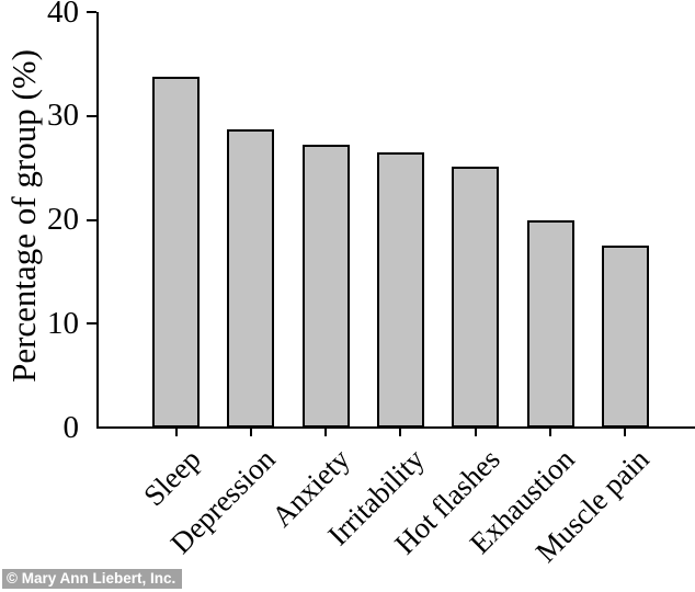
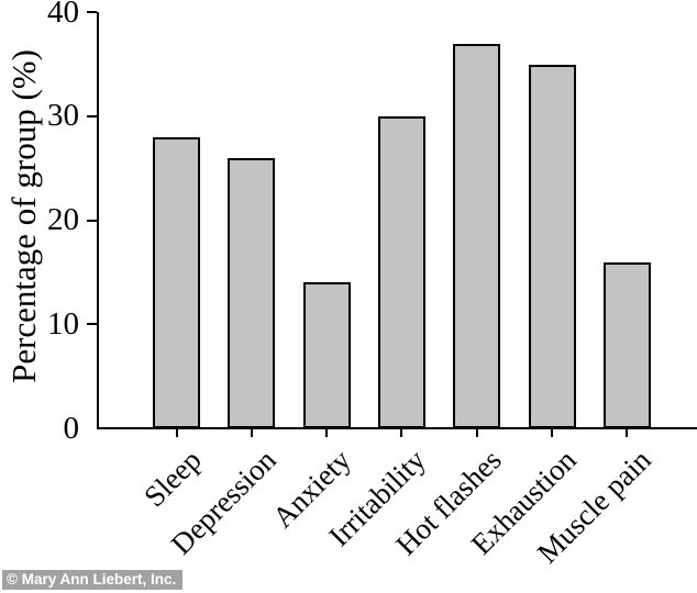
Sleep: 34 -> 28
Depression: 29 -> 26
Anxiety: 27 -> 14
Irritability: 26 -> 30
Hot flashes: 25 -> 37
Exhaustion: 20 -> 35
Muscle pain: 18 -> 16
